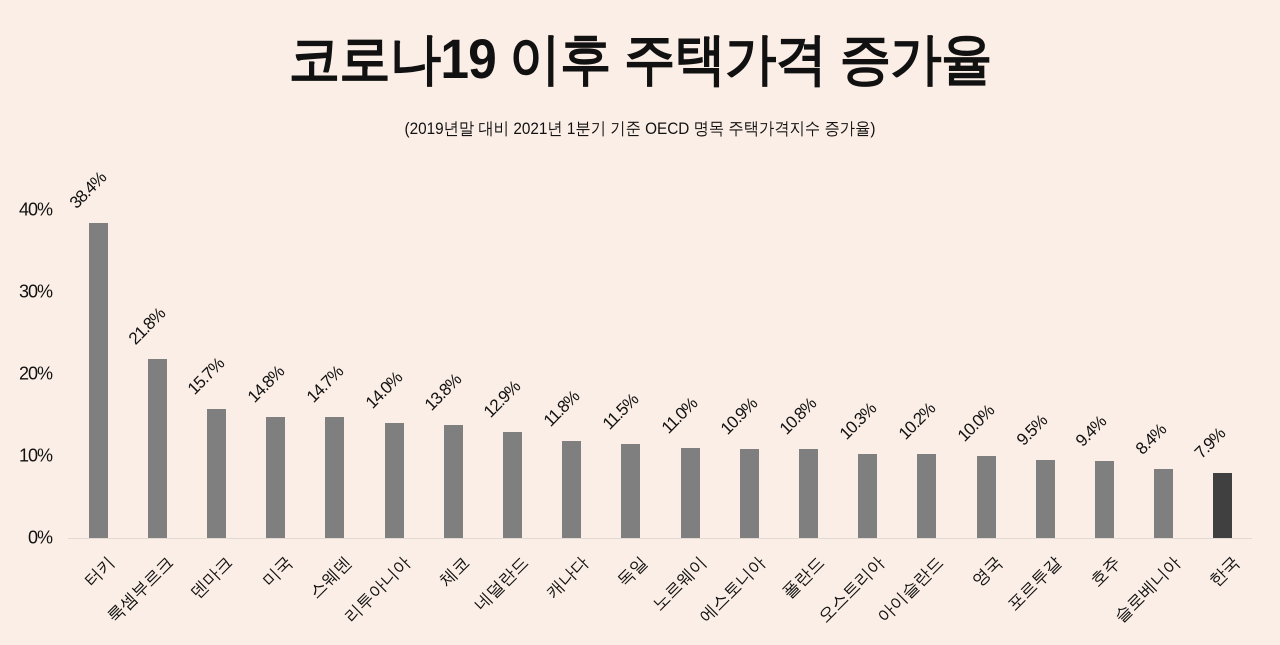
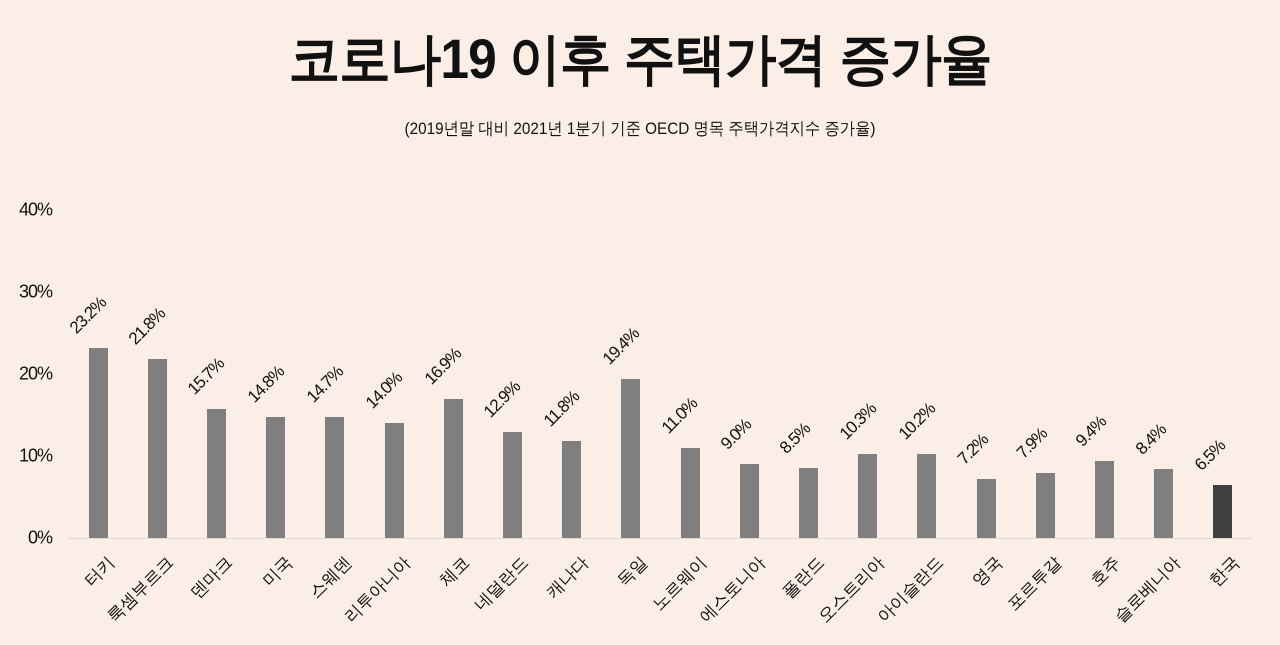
터키: 38.4% -> 23.2%
체코: 13.8% -> 16.9%
독일: 11.5% -> 19.4%
에스토니아: 10.9% -> 9.0%
폴란드: 10.8% -> 8.5%
영국: 10.0% -> 7.2%
포르투갈: 9.5% -> 7.9%
한국: 7.9% -> 6.5%
